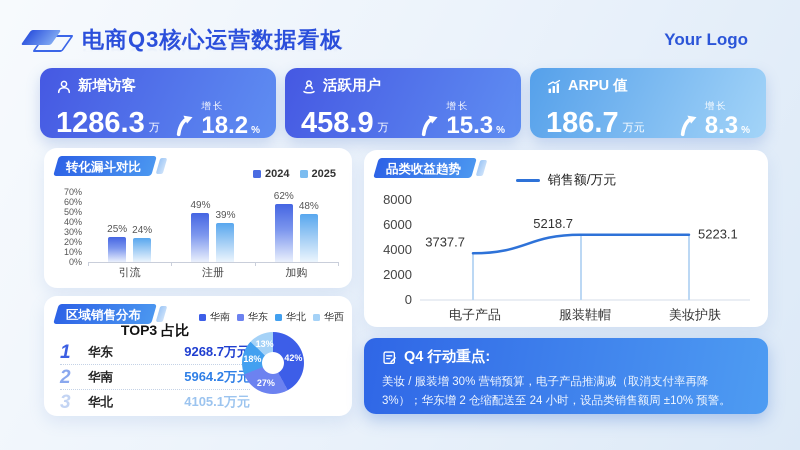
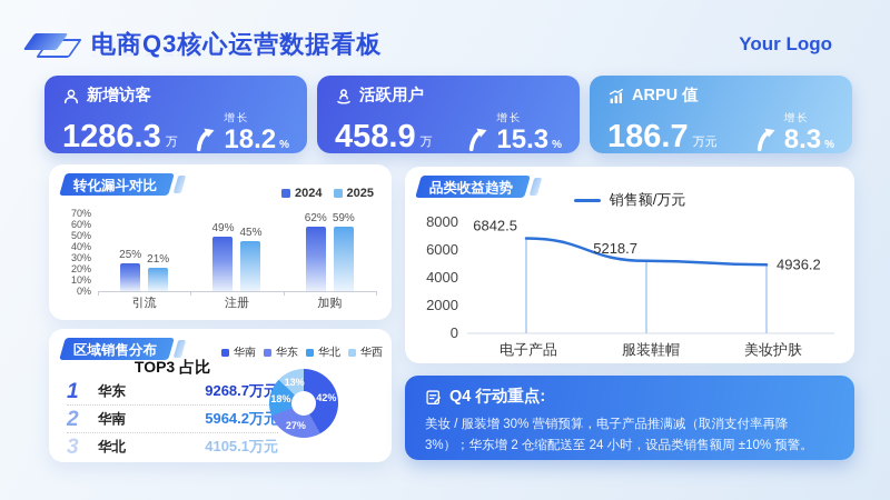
转化漏斗对比/2025/引流: 24% -> 21%
转化漏斗对比/2025/注册: 39% -> 45%
转化漏斗对比/2025/加购: 48% -> 59%
品类收益趋势/电子产品: 3737.7 -> 6842.5
品类收益趋势/美妆护肤: 5223.1 -> 4936.2
